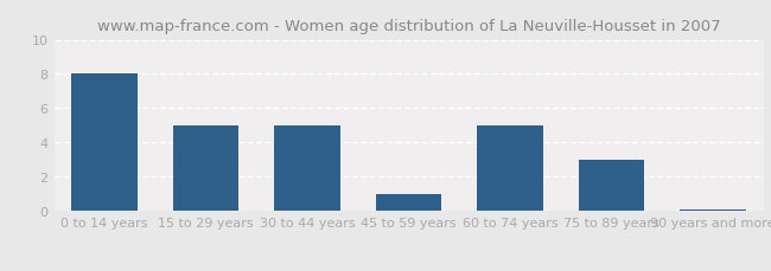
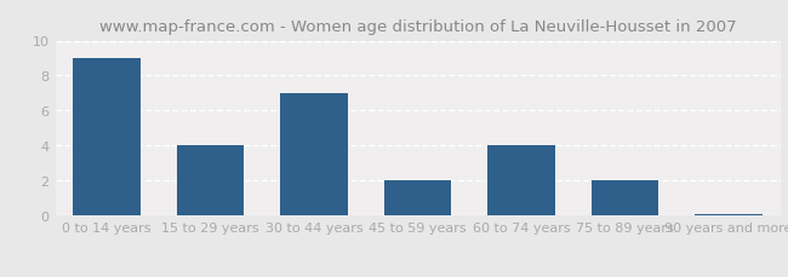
0 to 14 years: 8.0 -> 9.0
15 to 29 years: 5.0 -> 4.0
30 to 44 years: 5.0 -> 7.0
45 to 59 years: 1.0 -> 2.0
60 to 74 years: 5.0 -> 4.0
75 to 89 years: 3.0 -> 2.0
